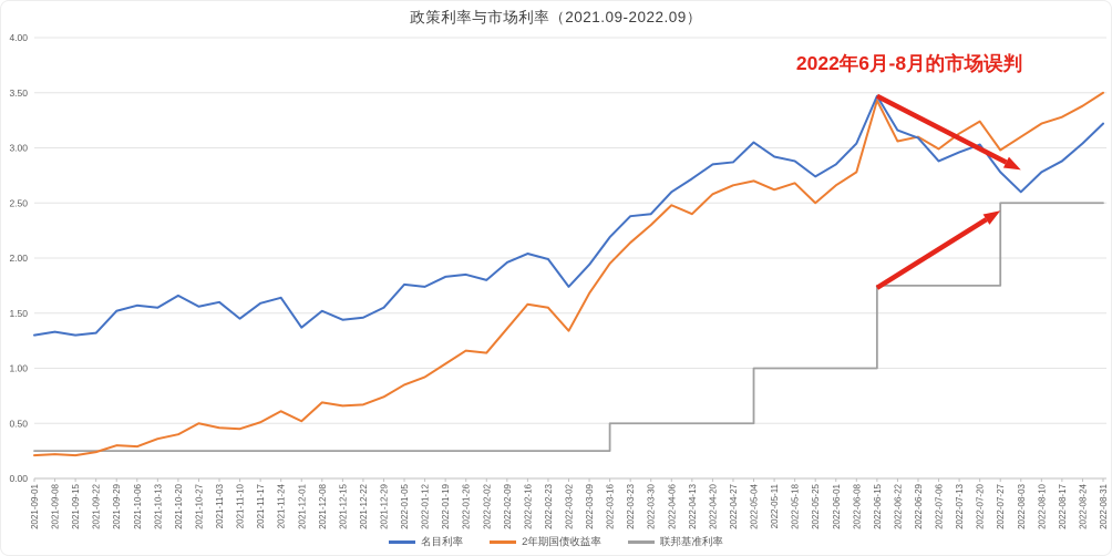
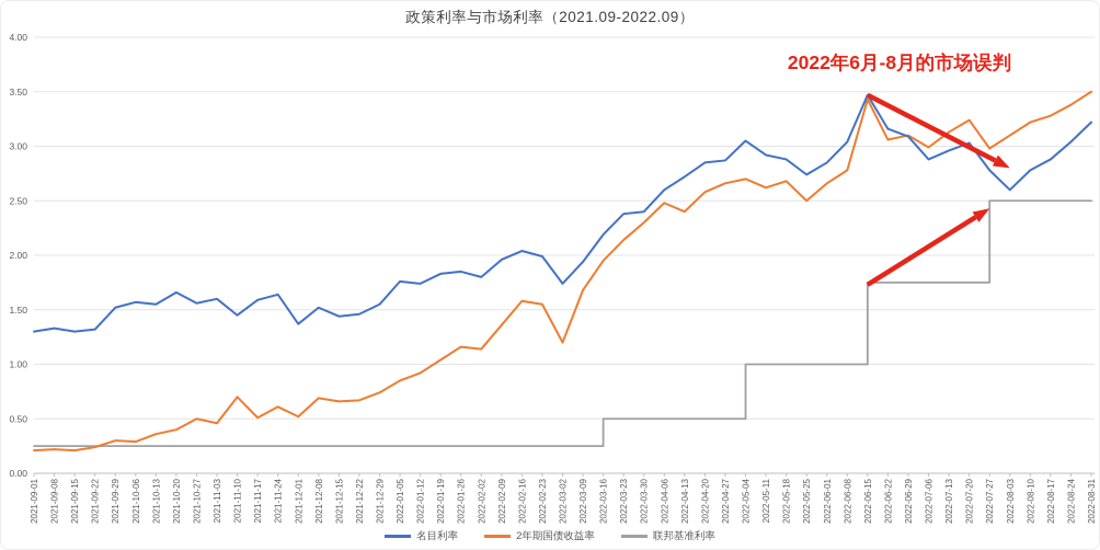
2年期国债收益率/2021-11-10: 0.5 -> 0.7
2年期国债收益率/2022-03-02: 1.3 -> 1.2
